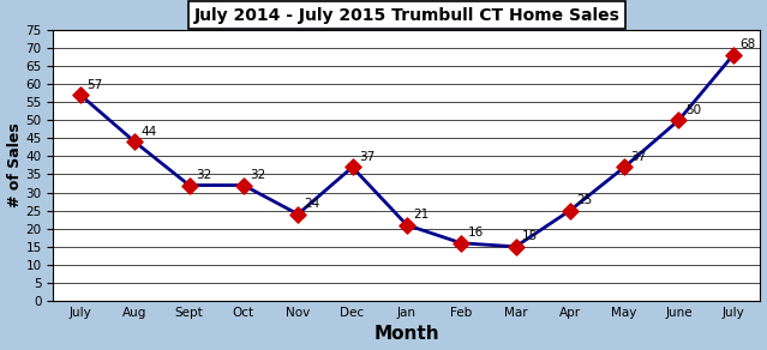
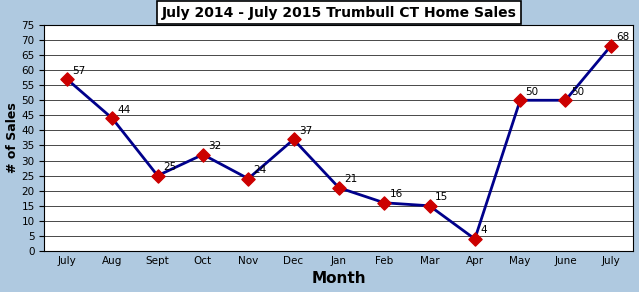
Sept: 32 -> 25
Apr: 25 -> 4
May: 37 -> 50
